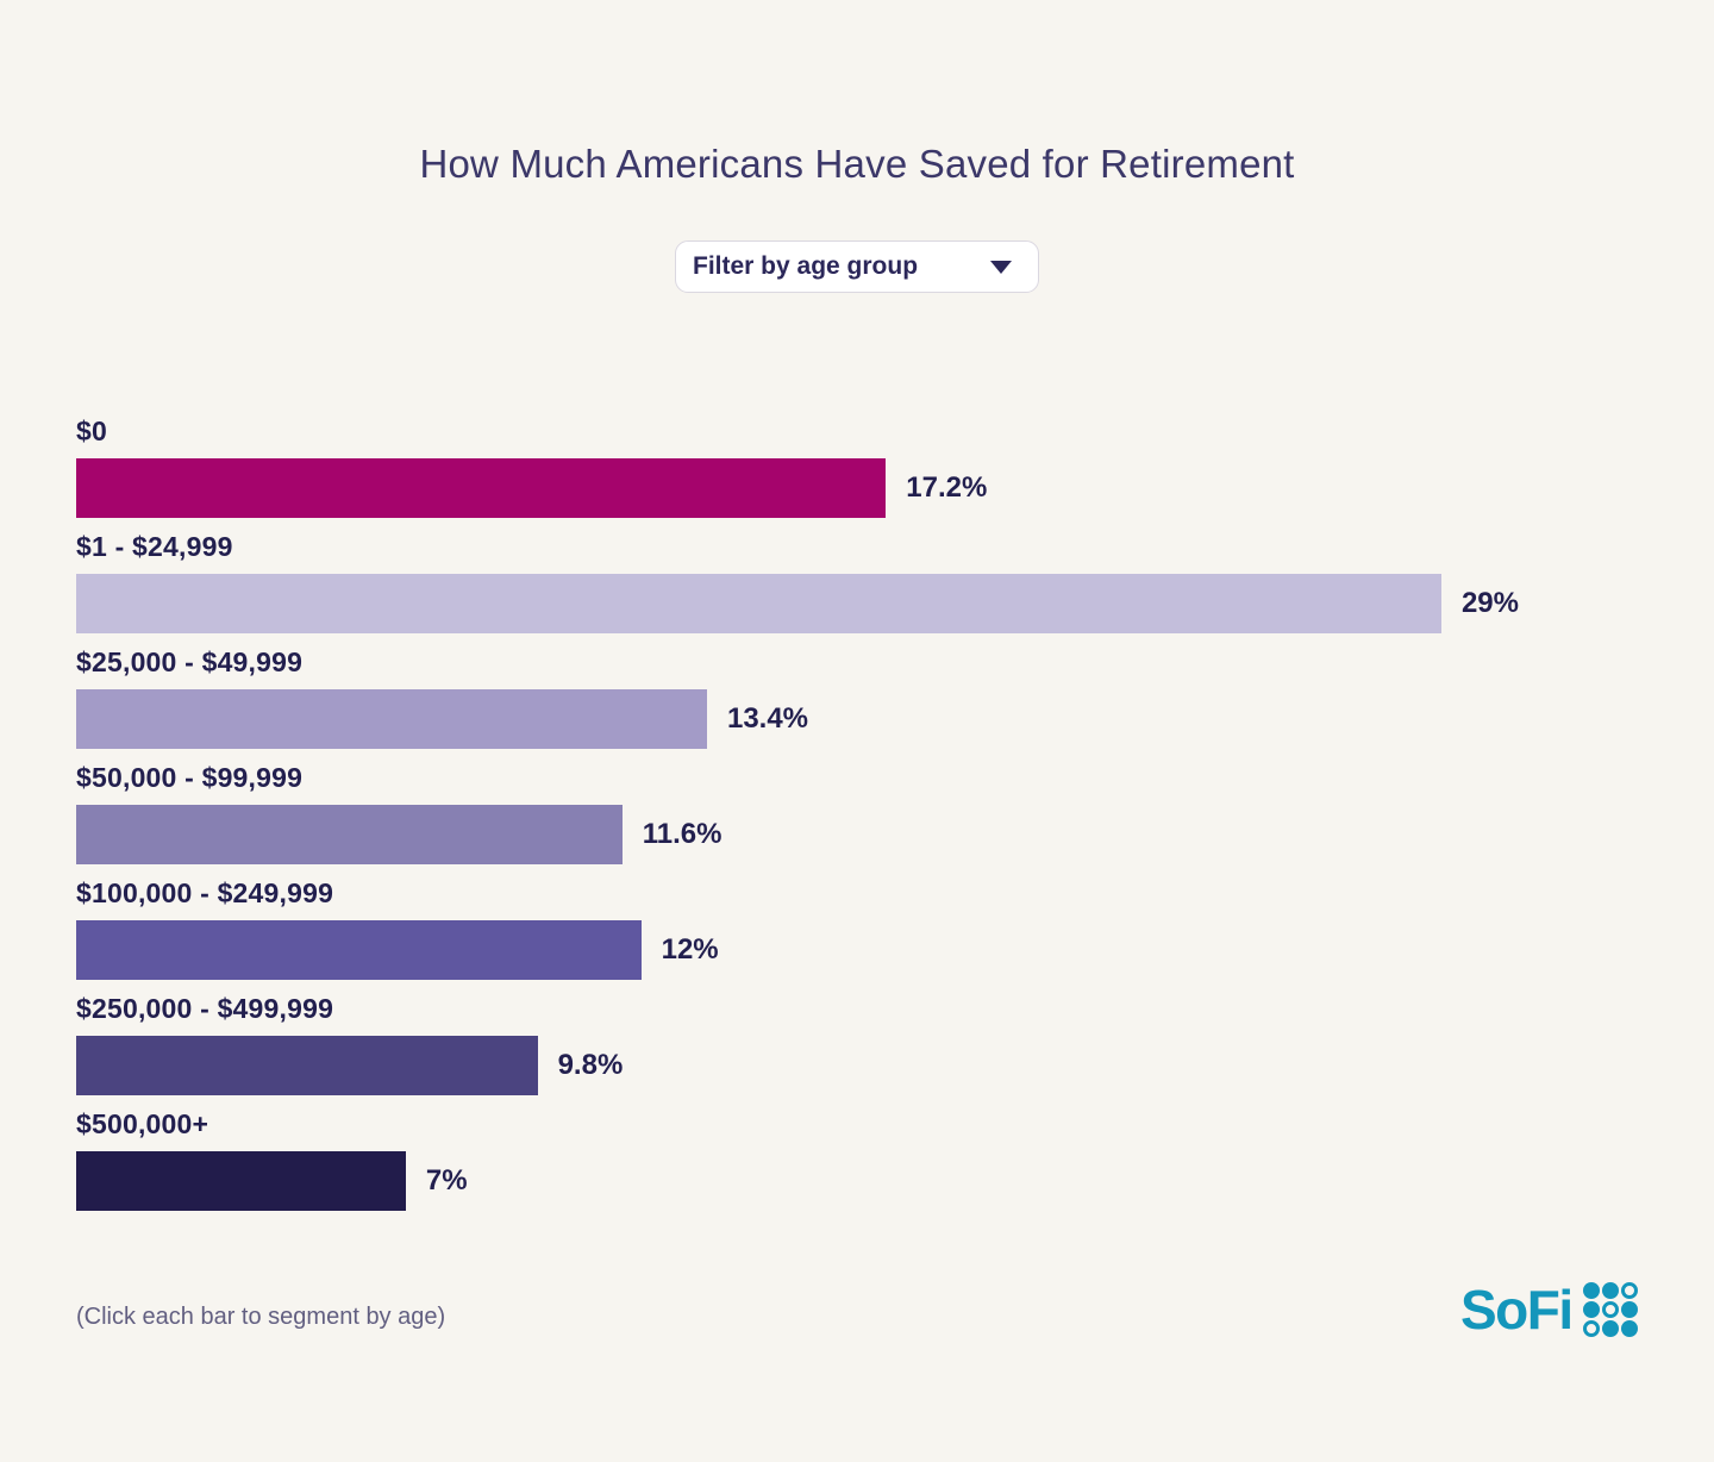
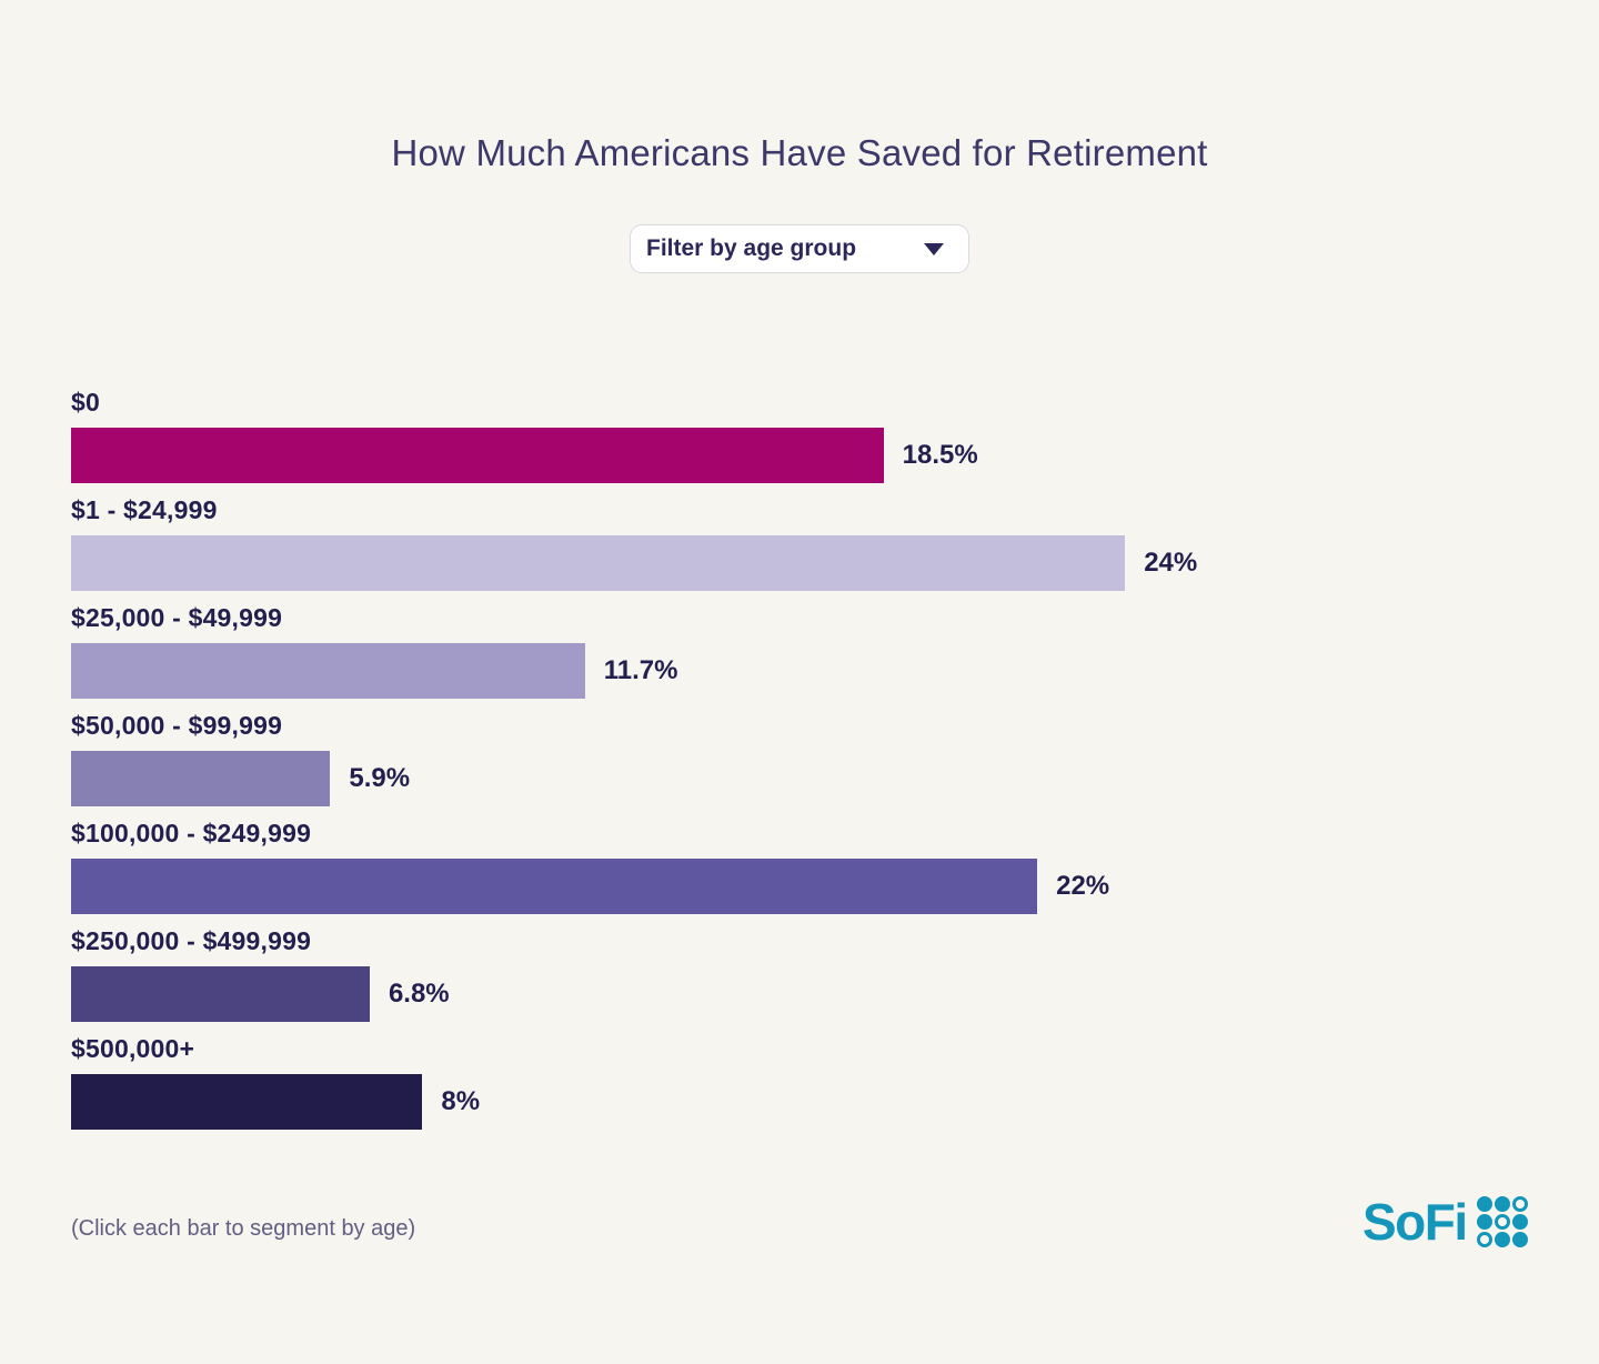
$0: 17.2% -> 18.5%
$1 - $24,999: 29% -> 24%
$25,000 - $49,999: 13.4% -> 11.7%
$50,000 - $99,999: 11.6% -> 5.9%
$100,000 - $249,999: 12% -> 22%
$250,000 - $499,999: 9.8% -> 6.8%
$500,000+: 7% -> 8%
